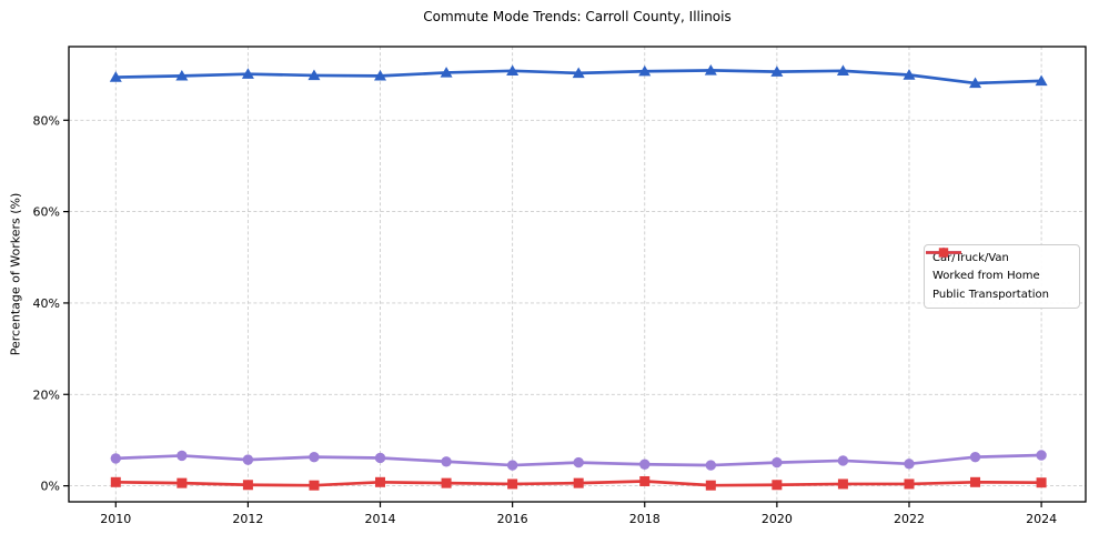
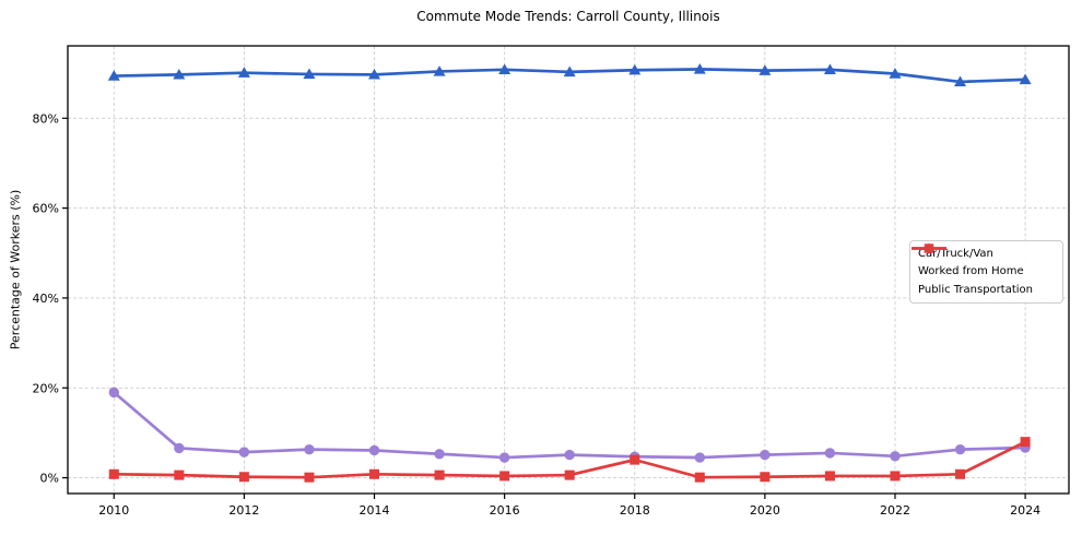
Worked from Home/2010: 6% -> 19%
Public Transportation/2018: 1% -> 4%
Public Transportation/2024: 1% -> 8%
